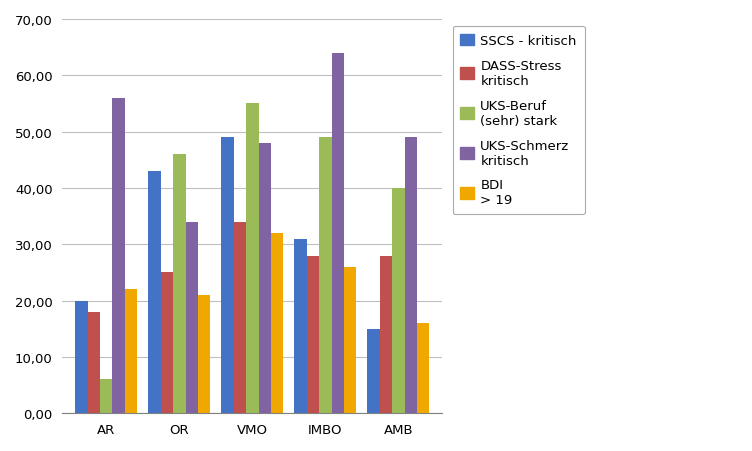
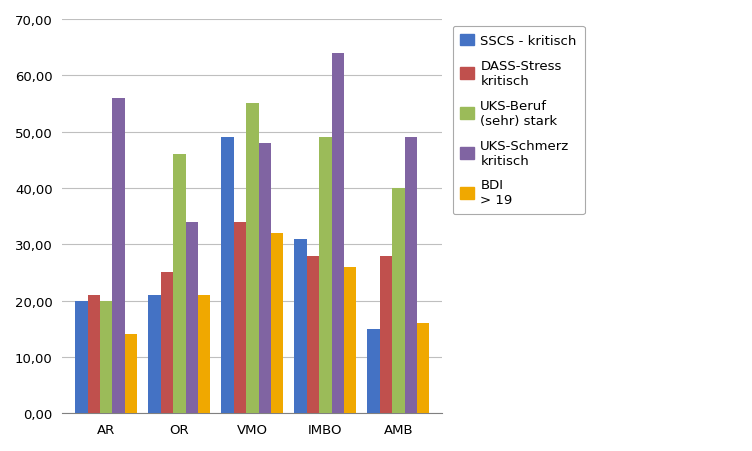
DASS-Stress kritisch/AR: 18 -> 21
UKS-Beruf (sehr) stark/AR: 6 -> 20
BDI > 19/AR: 22 -> 14
SSCS - kritisch/OR: 43 -> 21
